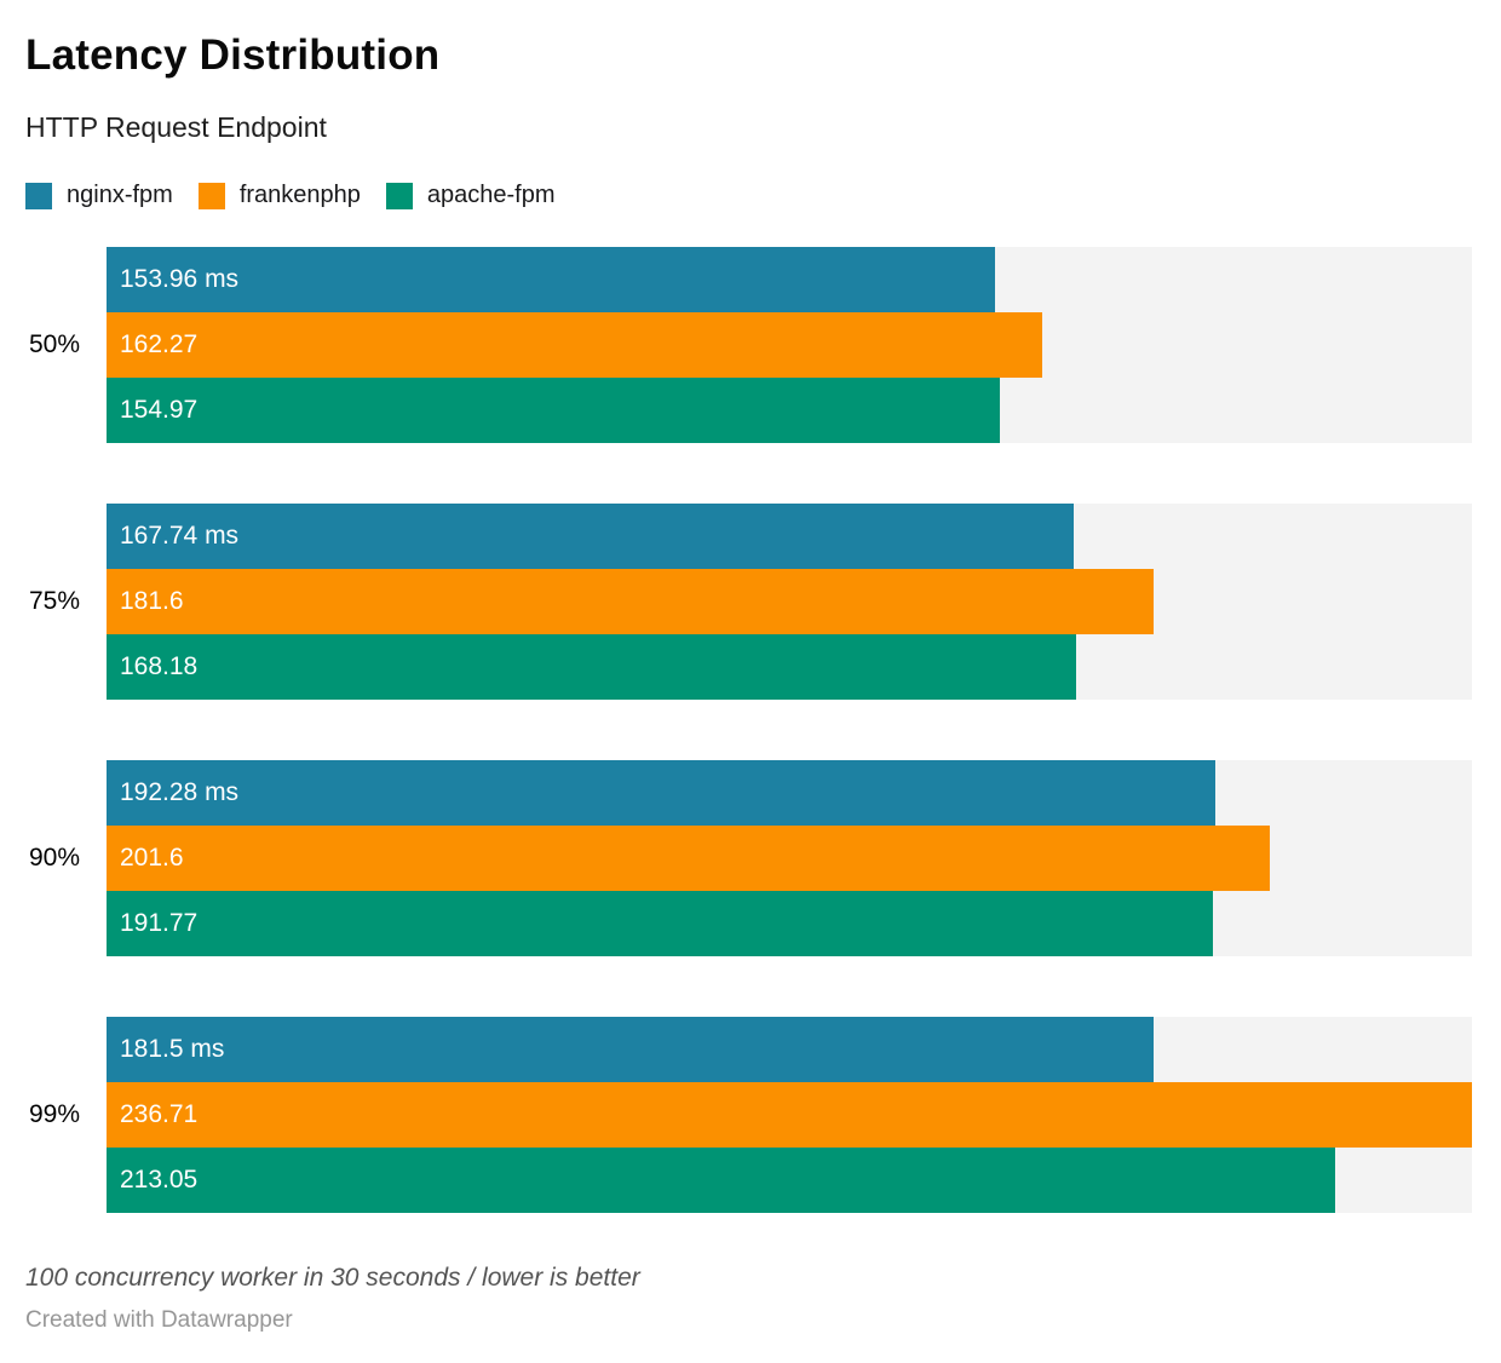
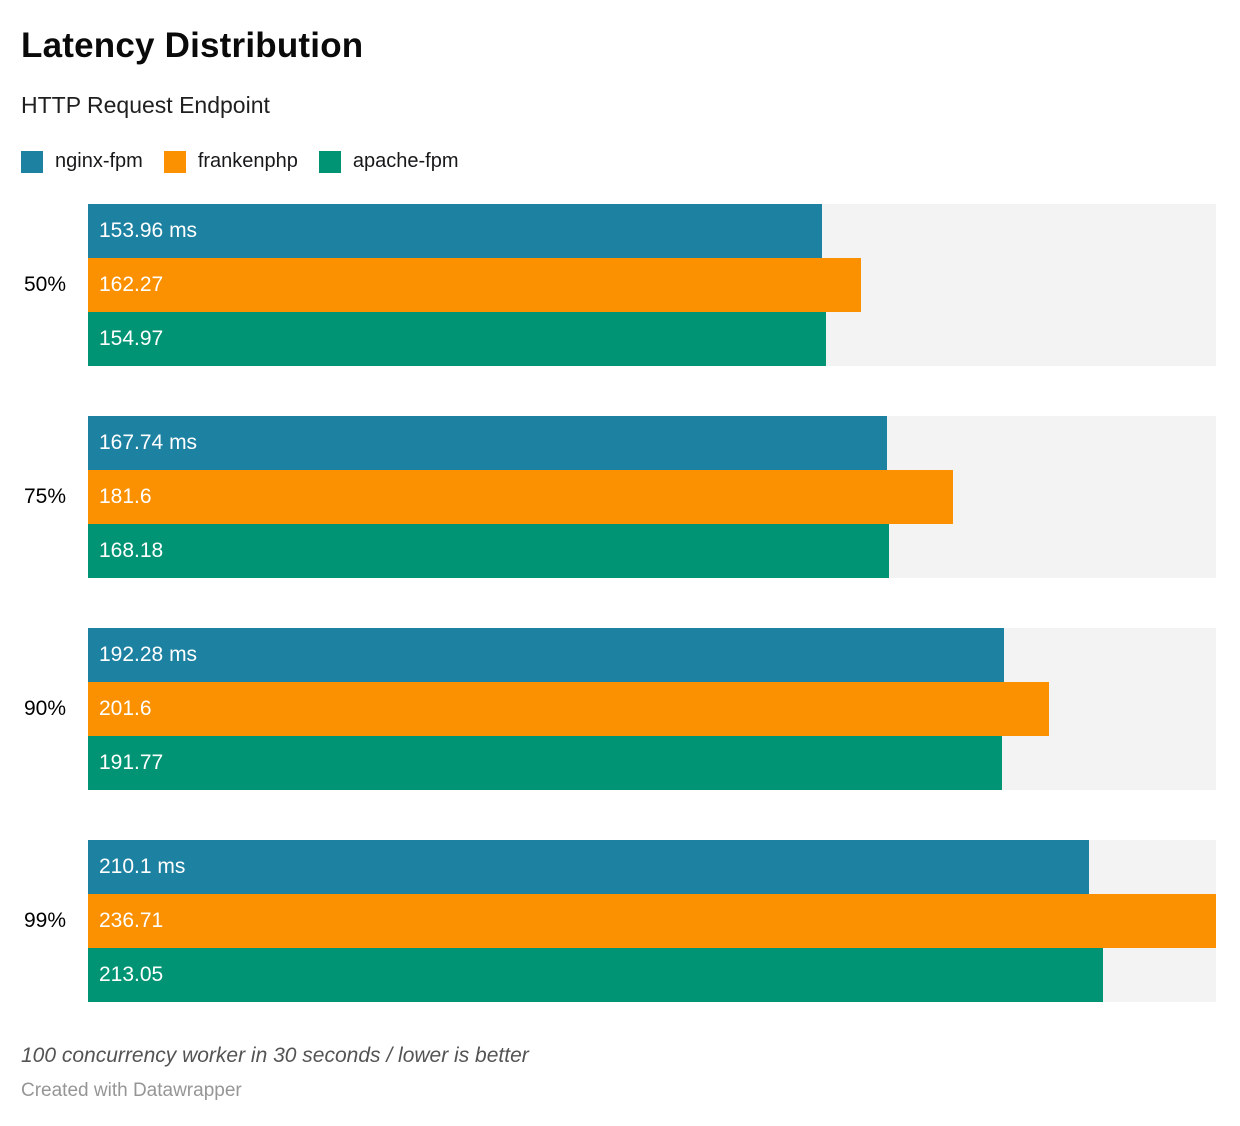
nginx-fpm/99%: 181.5 -> 210.1
